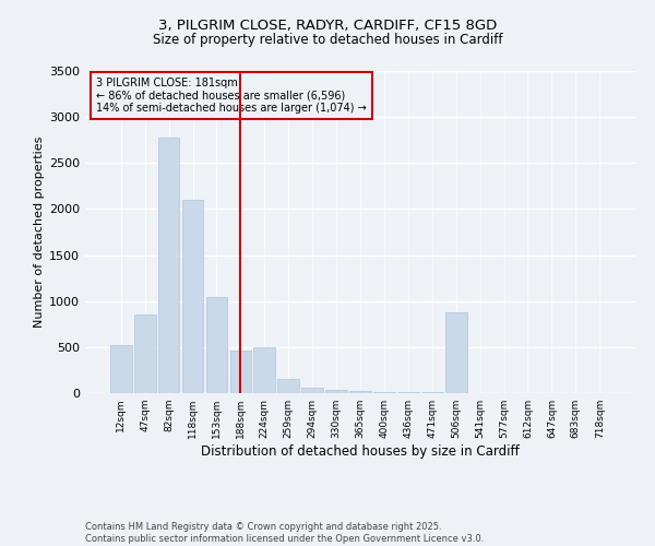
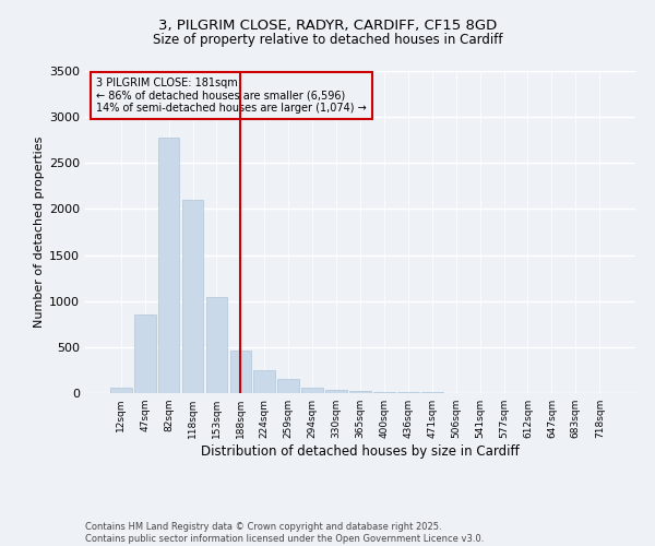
12sqm: 520 -> 60
224sqm: 500 -> 250
506sqm: 880 -> 0
